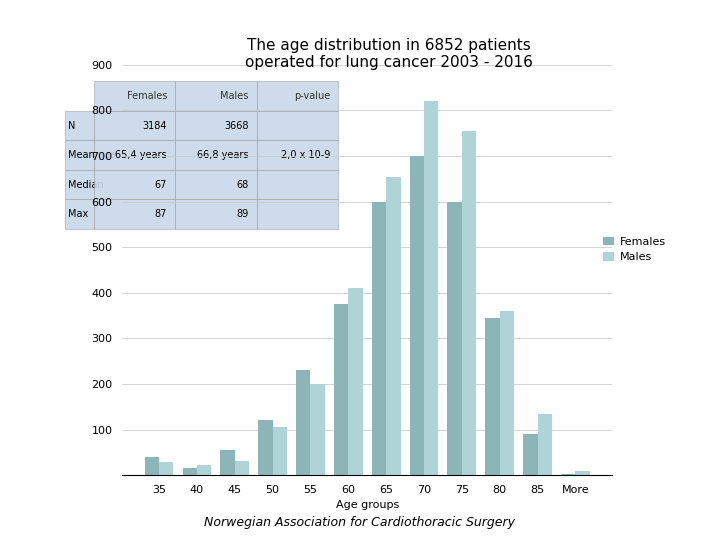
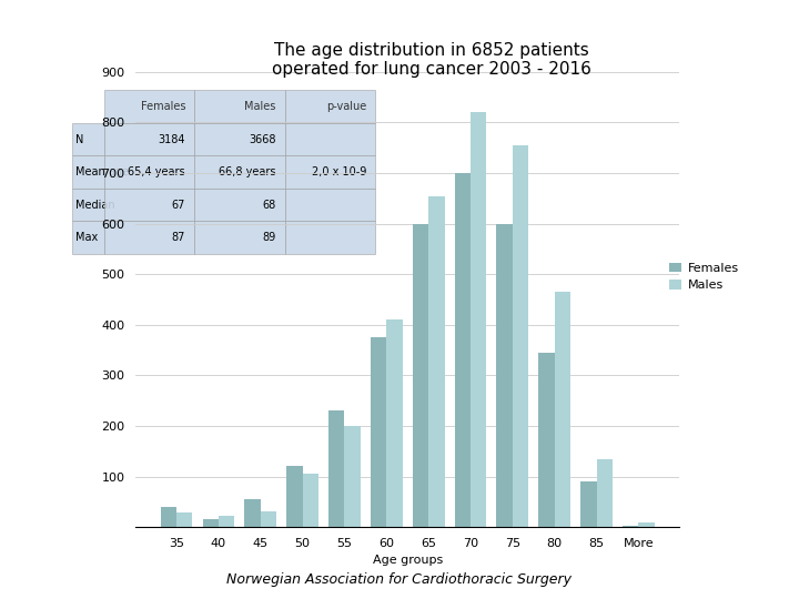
Males/80: 360 -> 465
